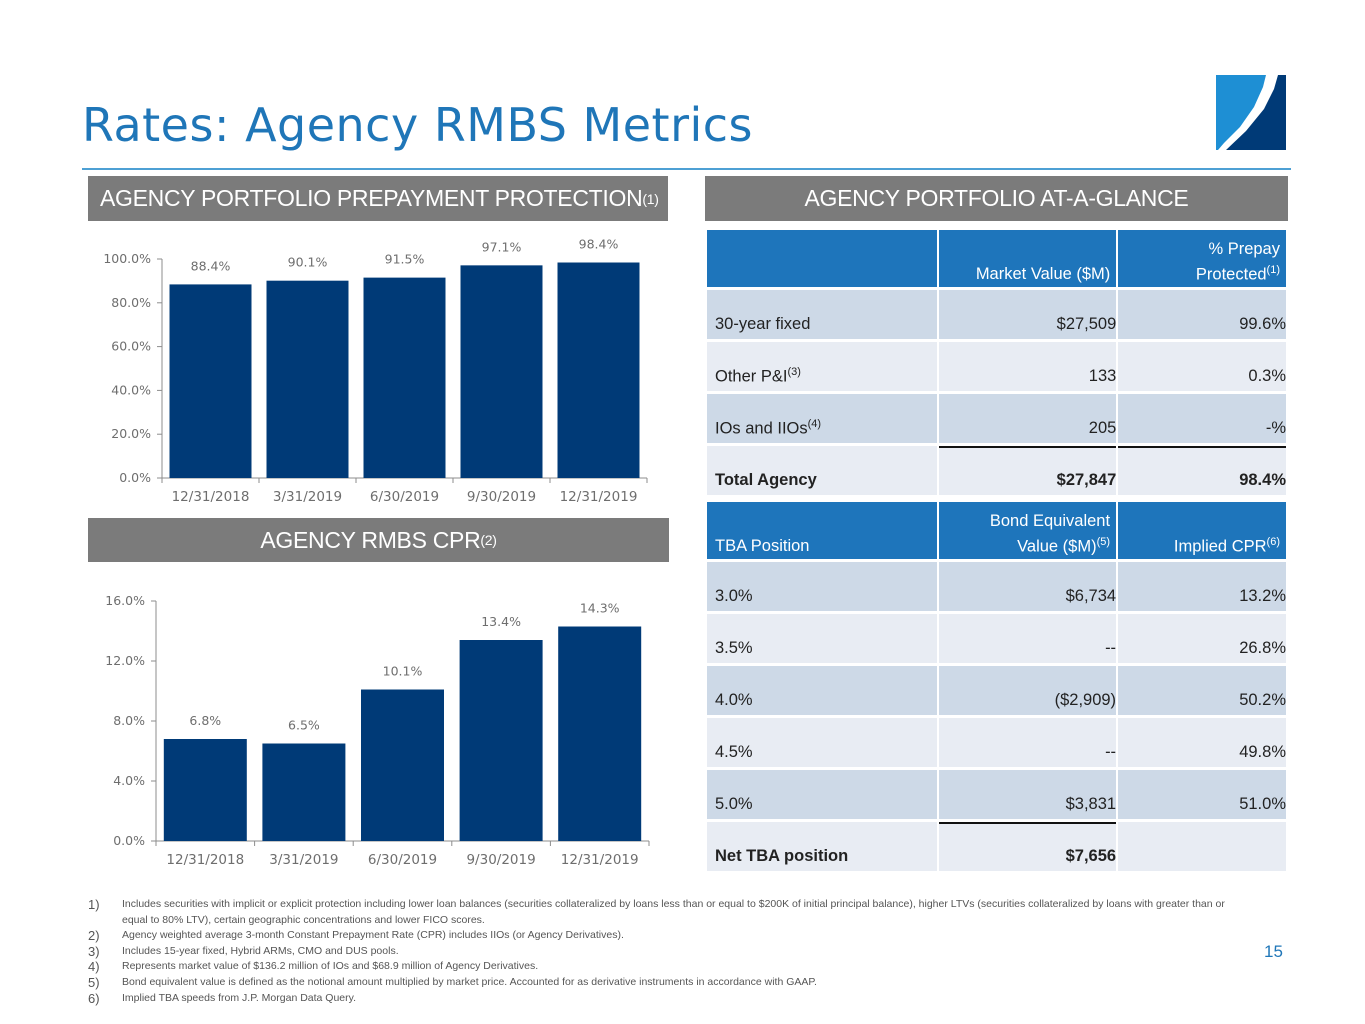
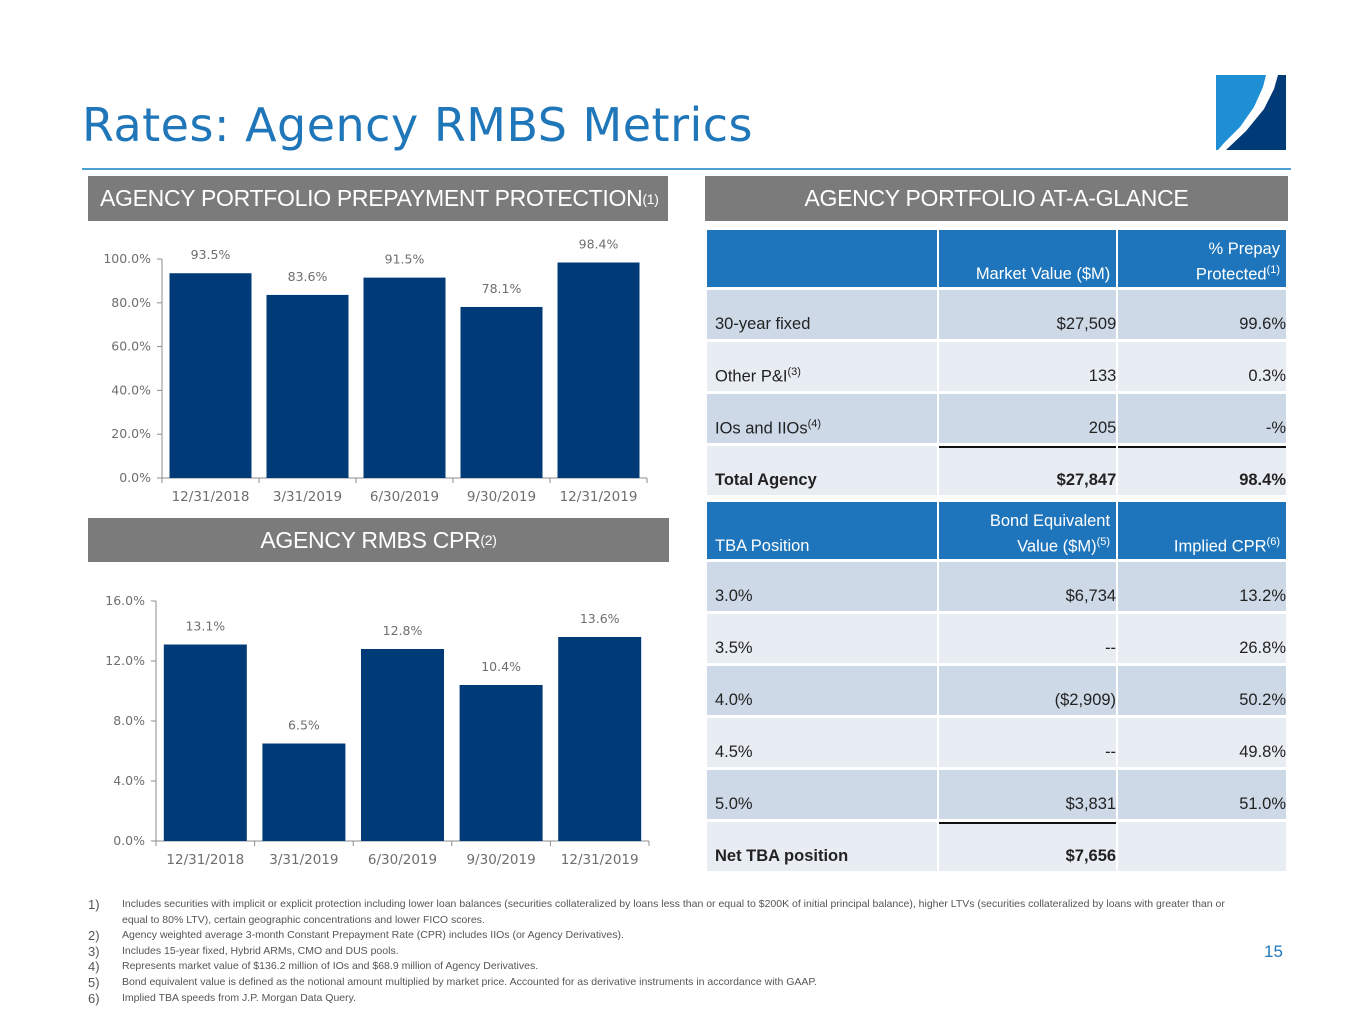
AGENCY PORTFOLIO PREPAYMENT PROTECTION(1)/12/31/2018: 88.4% -> 93.5%
AGENCY PORTFOLIO PREPAYMENT PROTECTION(1)/3/31/2019: 90.1% -> 83.6%
AGENCY PORTFOLIO PREPAYMENT PROTECTION(1)/9/30/2019: 97.1% -> 78.1%
AGENCY RMBS CPR(2)/12/31/2018: 6.8% -> 13.1%
AGENCY RMBS CPR(2)/6/30/2019: 10.1% -> 12.8%
AGENCY RMBS CPR(2)/9/30/2019: 13.4% -> 10.4%
AGENCY RMBS CPR(2)/12/31/2019: 14.3% -> 13.6%
